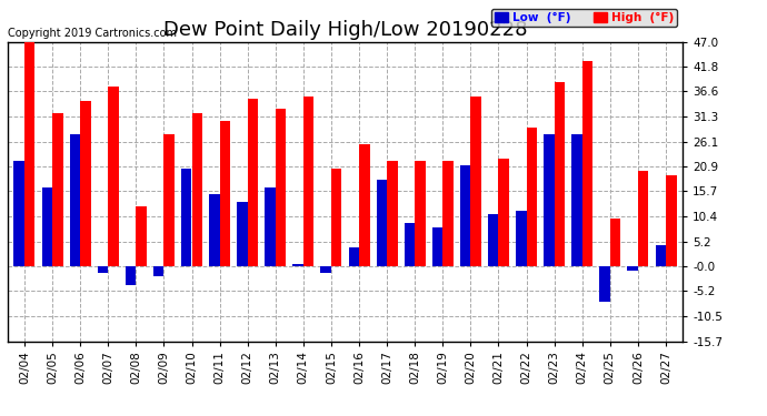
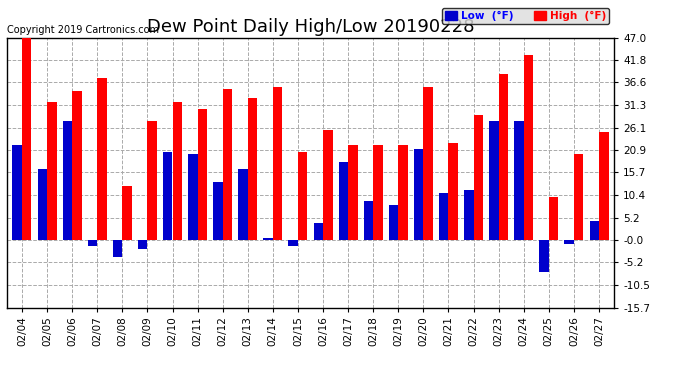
Low (°F)/02/11: 15.0 -> 20.0
High (°F)/02/27: 19.0 -> 25.0
